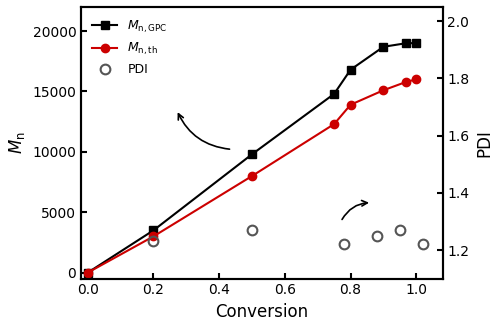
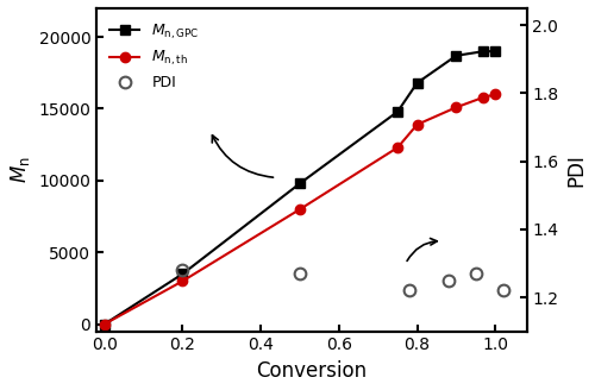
PDI/0.2: 1.23 -> 1.28
